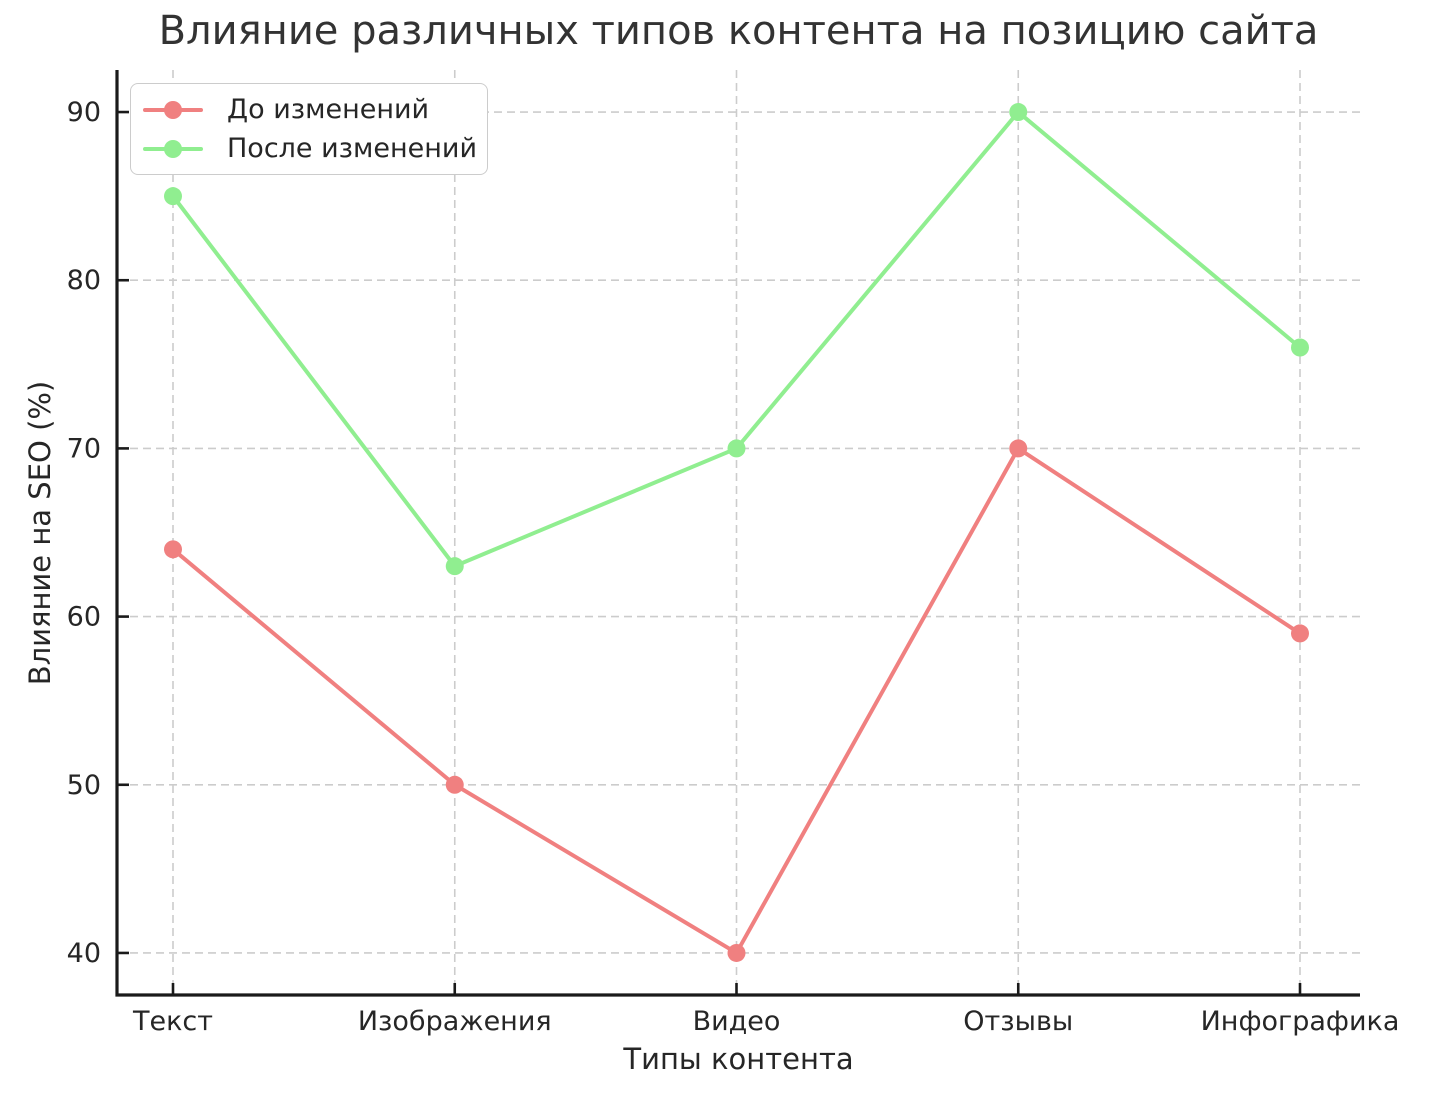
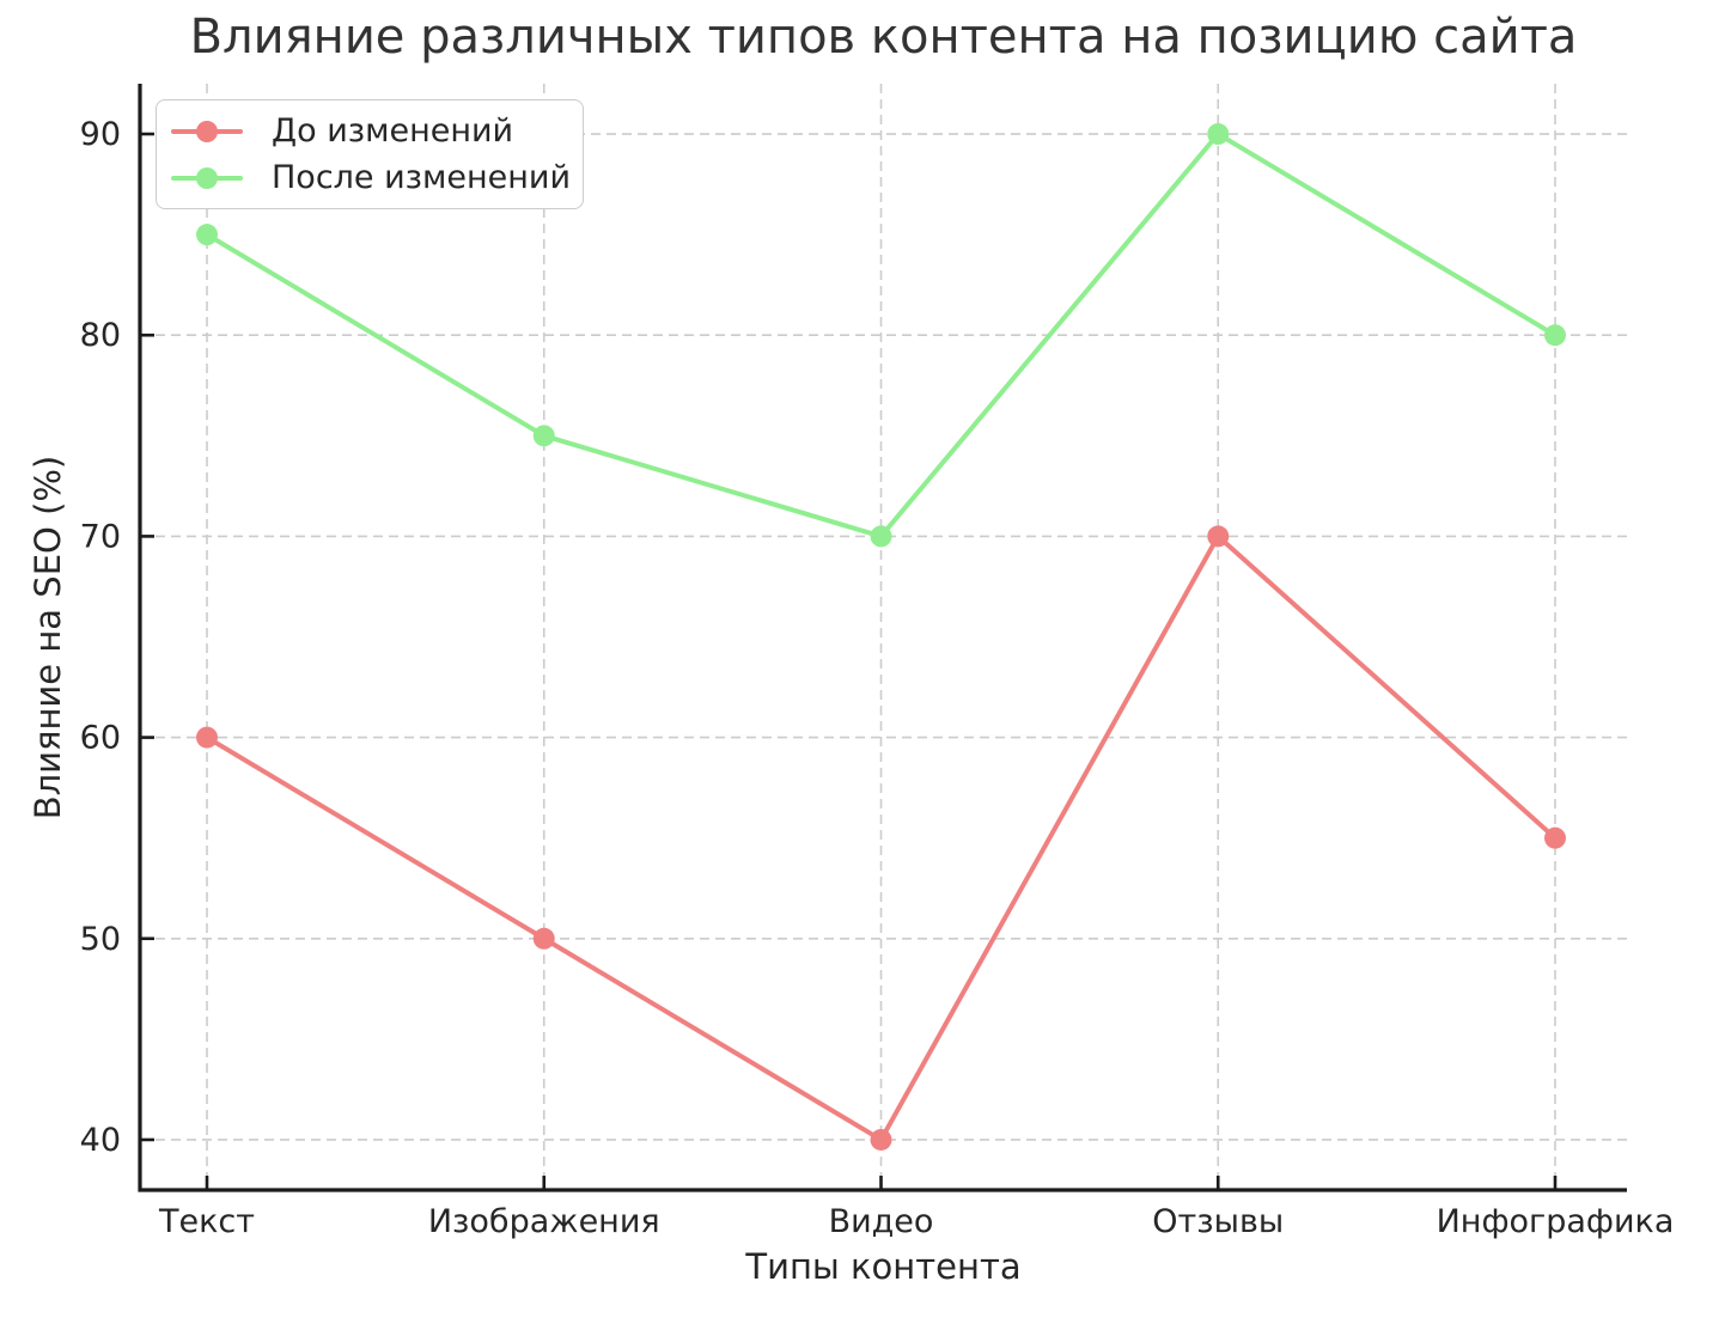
До изменений/Текст: 64 -> 60
После изменений/Изображения: 63 -> 75
До изменений/Инфографика: 59 -> 55
После изменений/Инфографика: 76 -> 80
